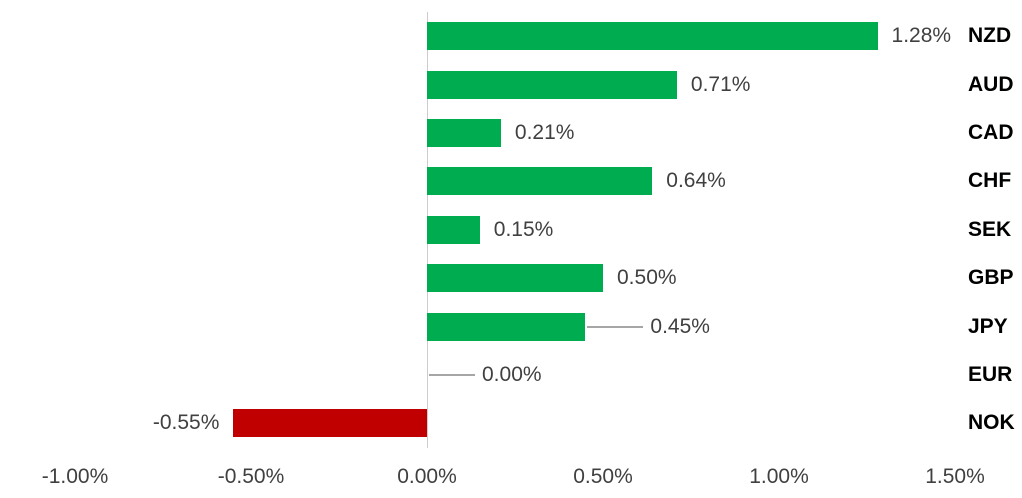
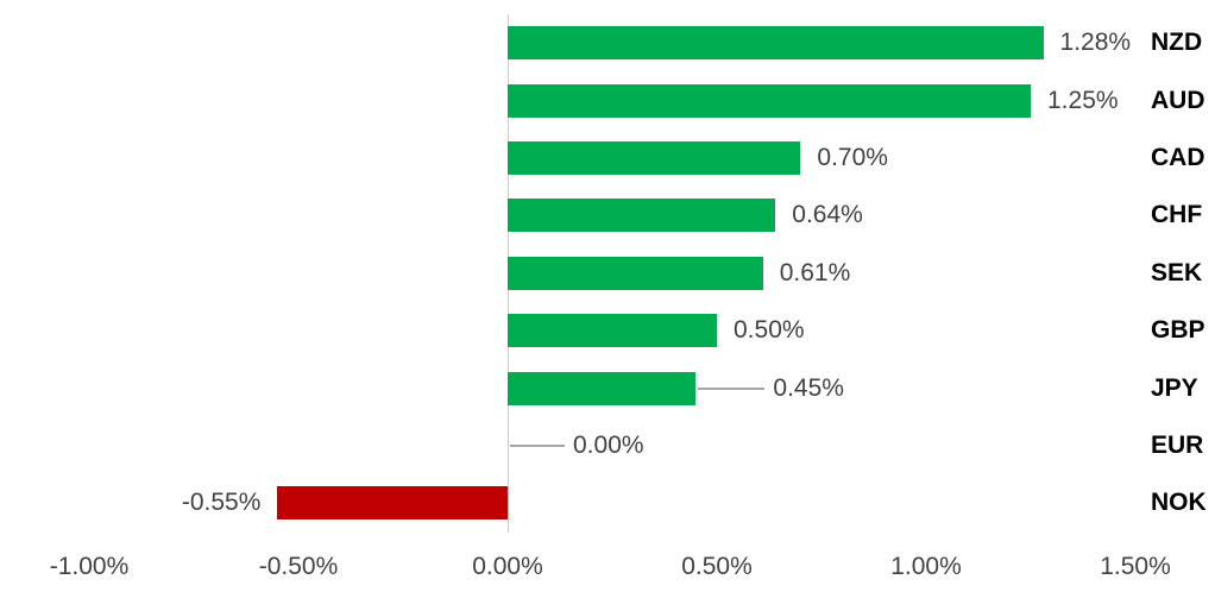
AUD: 0.71% -> 1.25%
CAD: 0.21% -> 0.70%
SEK: 0.15% -> 0.61%
